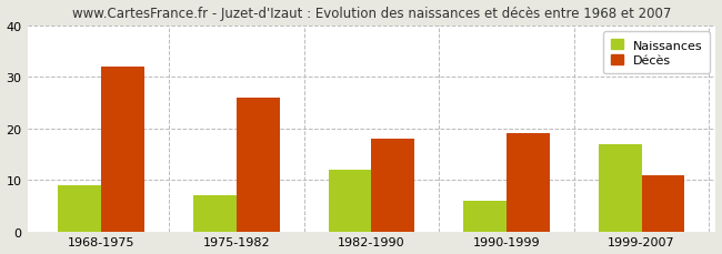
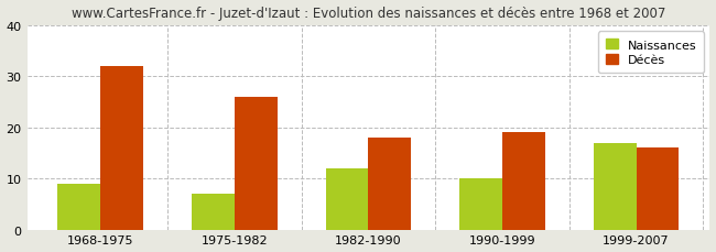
Naissances/1990-1999: 6 -> 10
Décès/1999-2007: 11 -> 16
